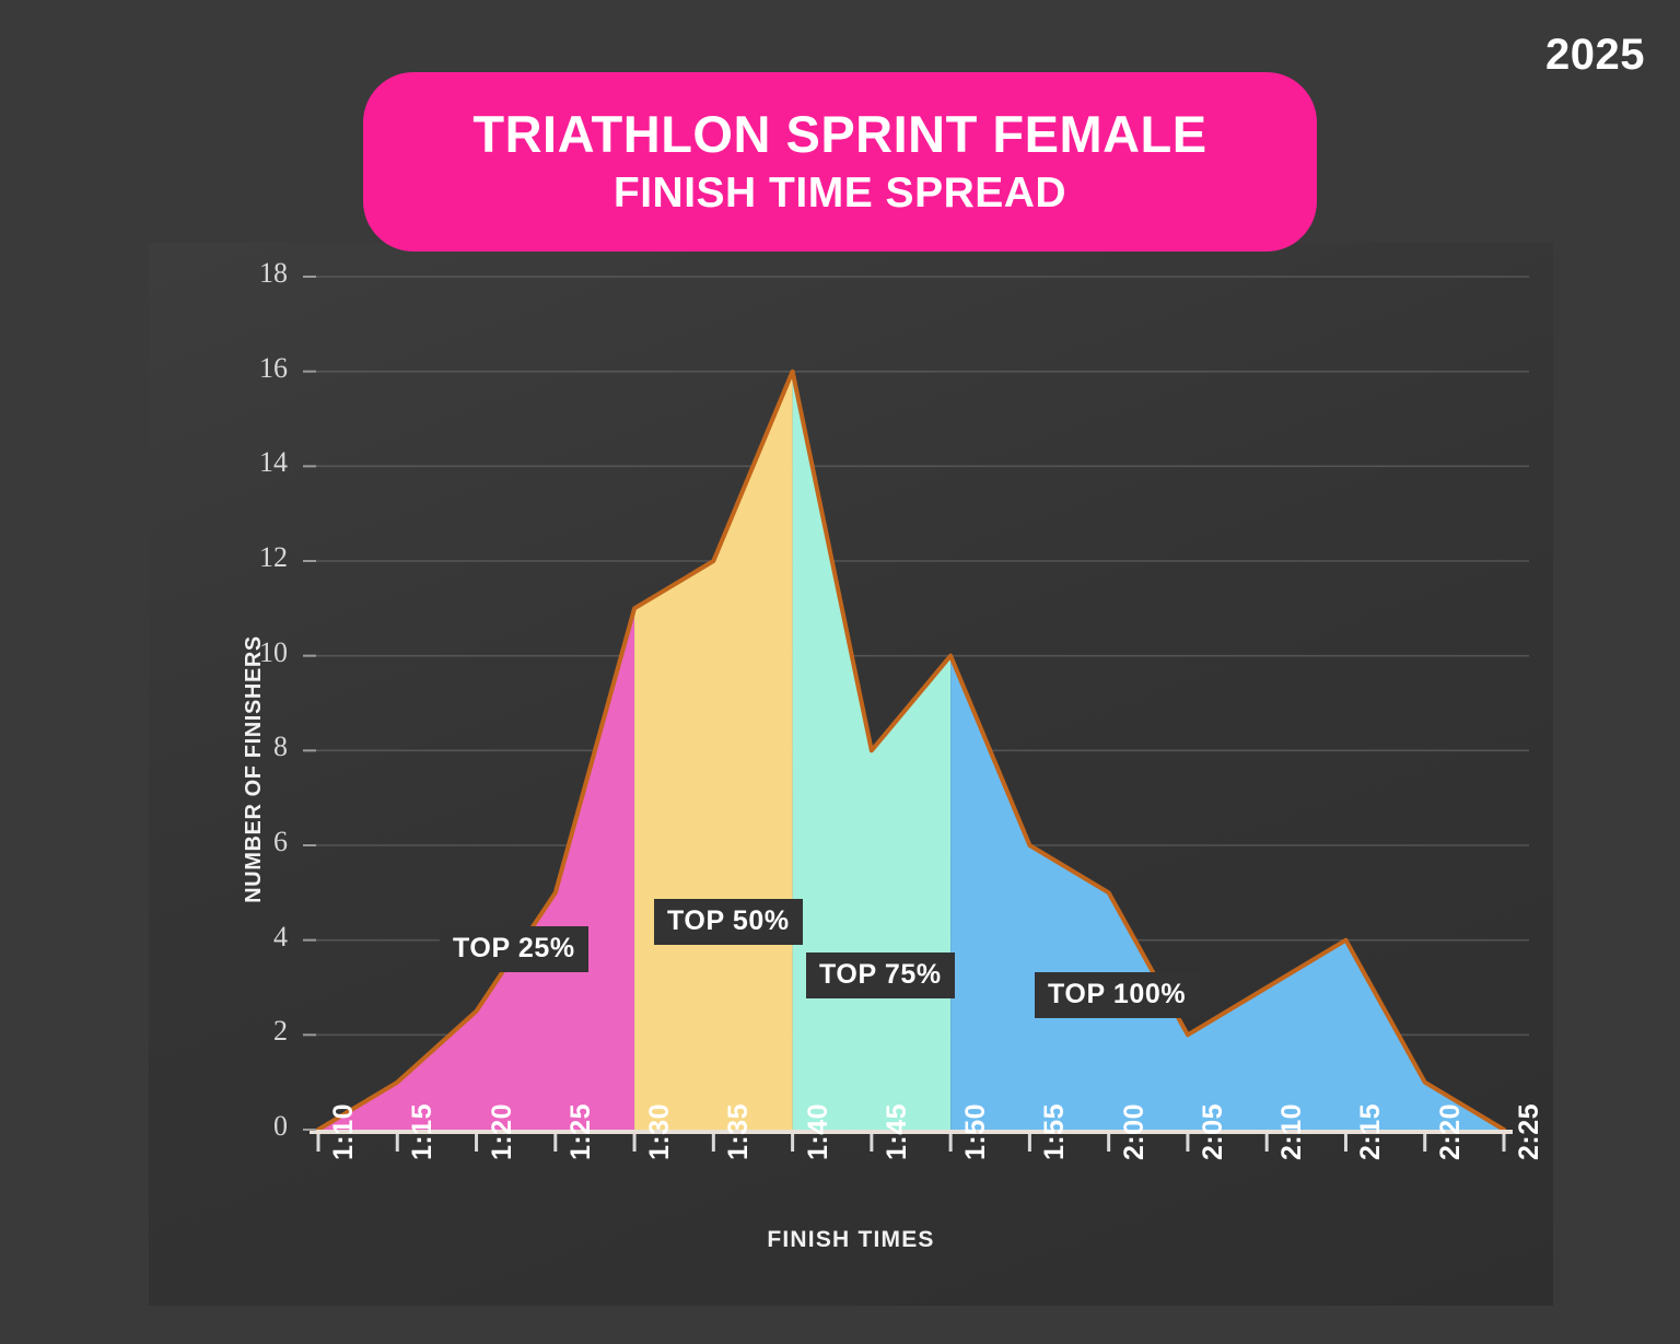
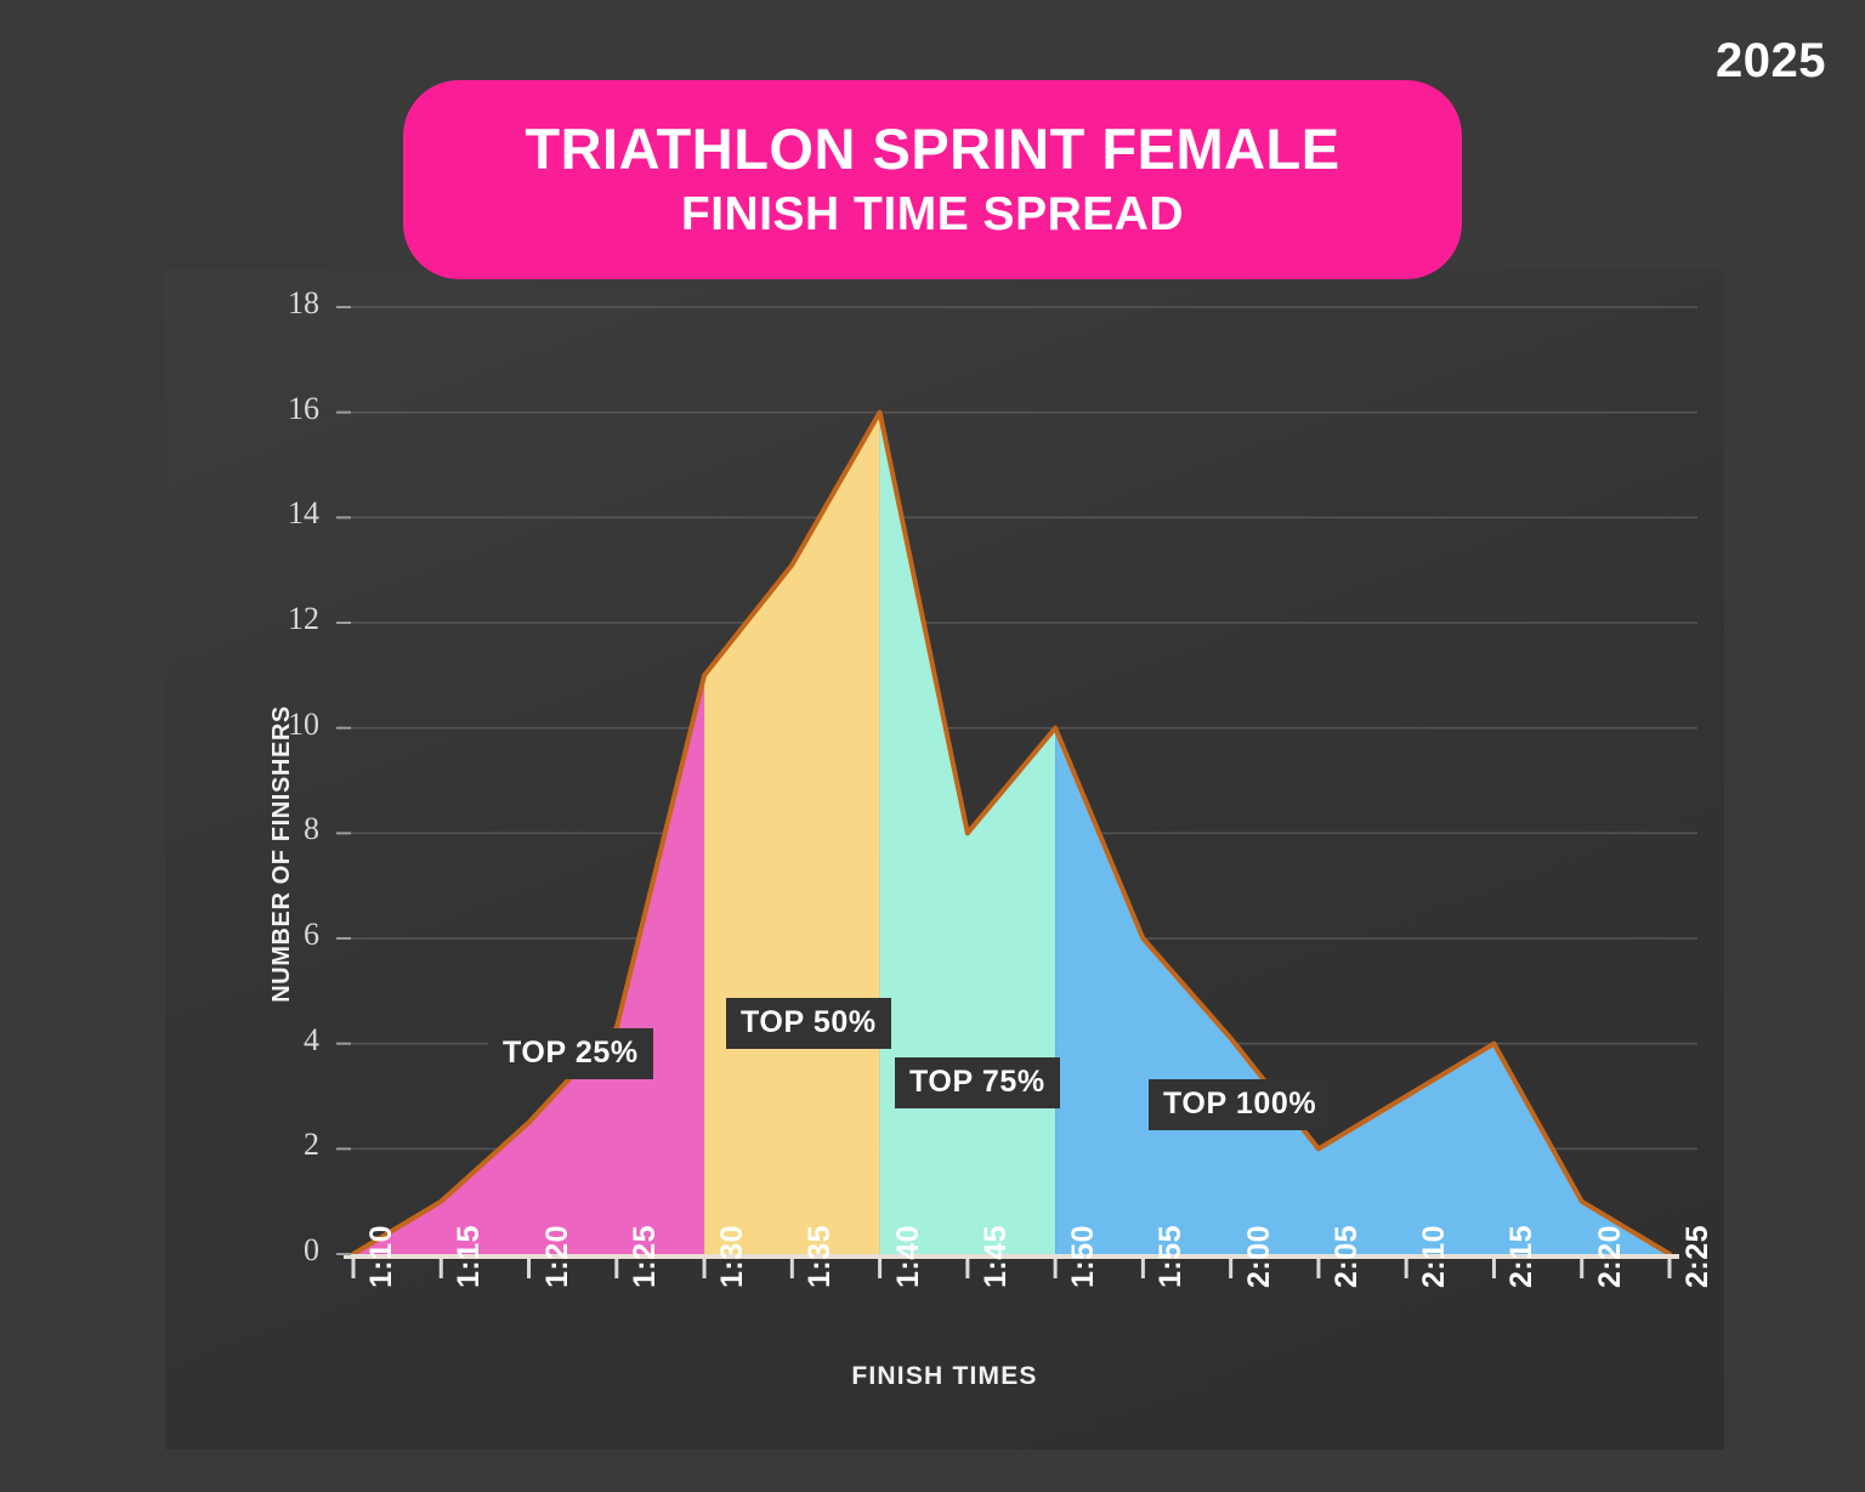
1:25: 5.0 -> 4.3
1:35: 12.0 -> 13.1
2:00: 5.0 -> 4.1
